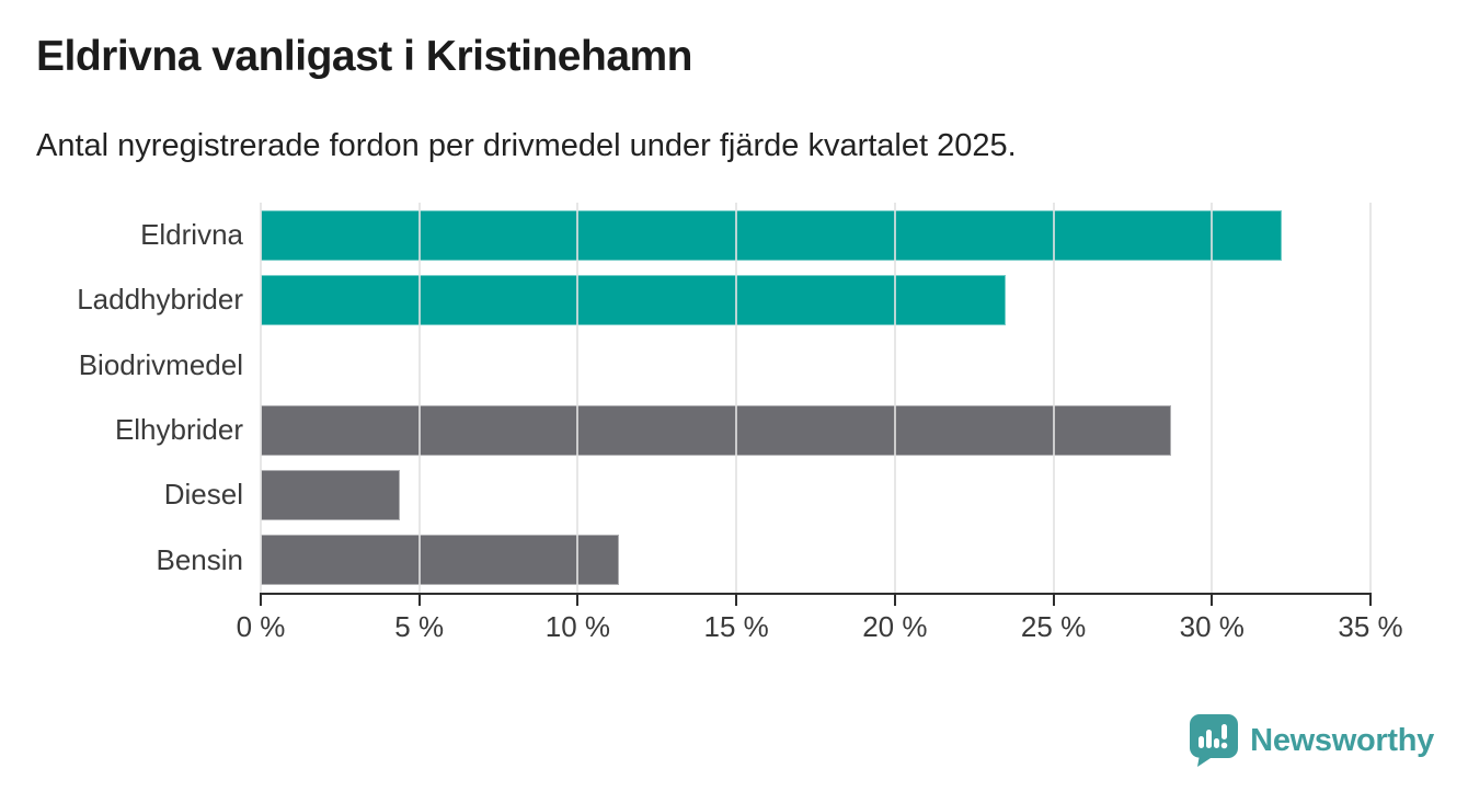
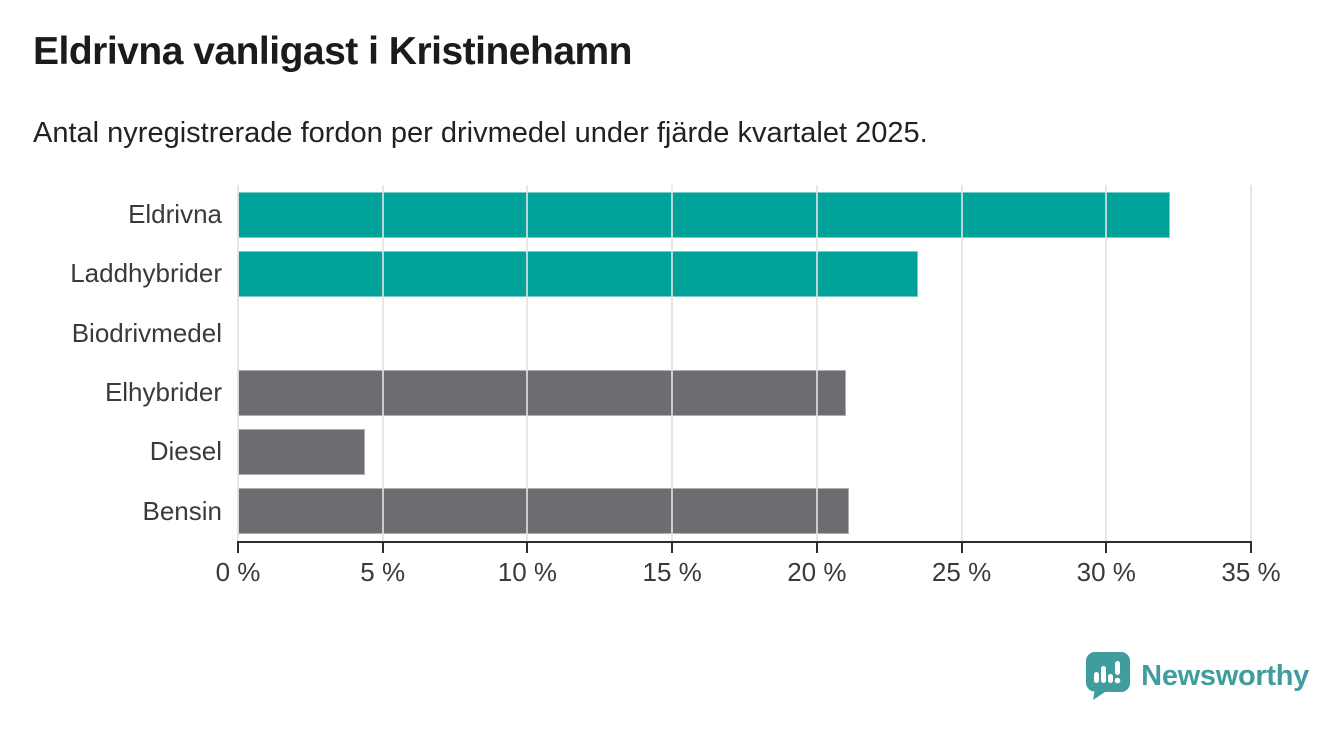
Elhybrider: 28.7% -> 21.0%
Bensin: 11.3% -> 21.1%
